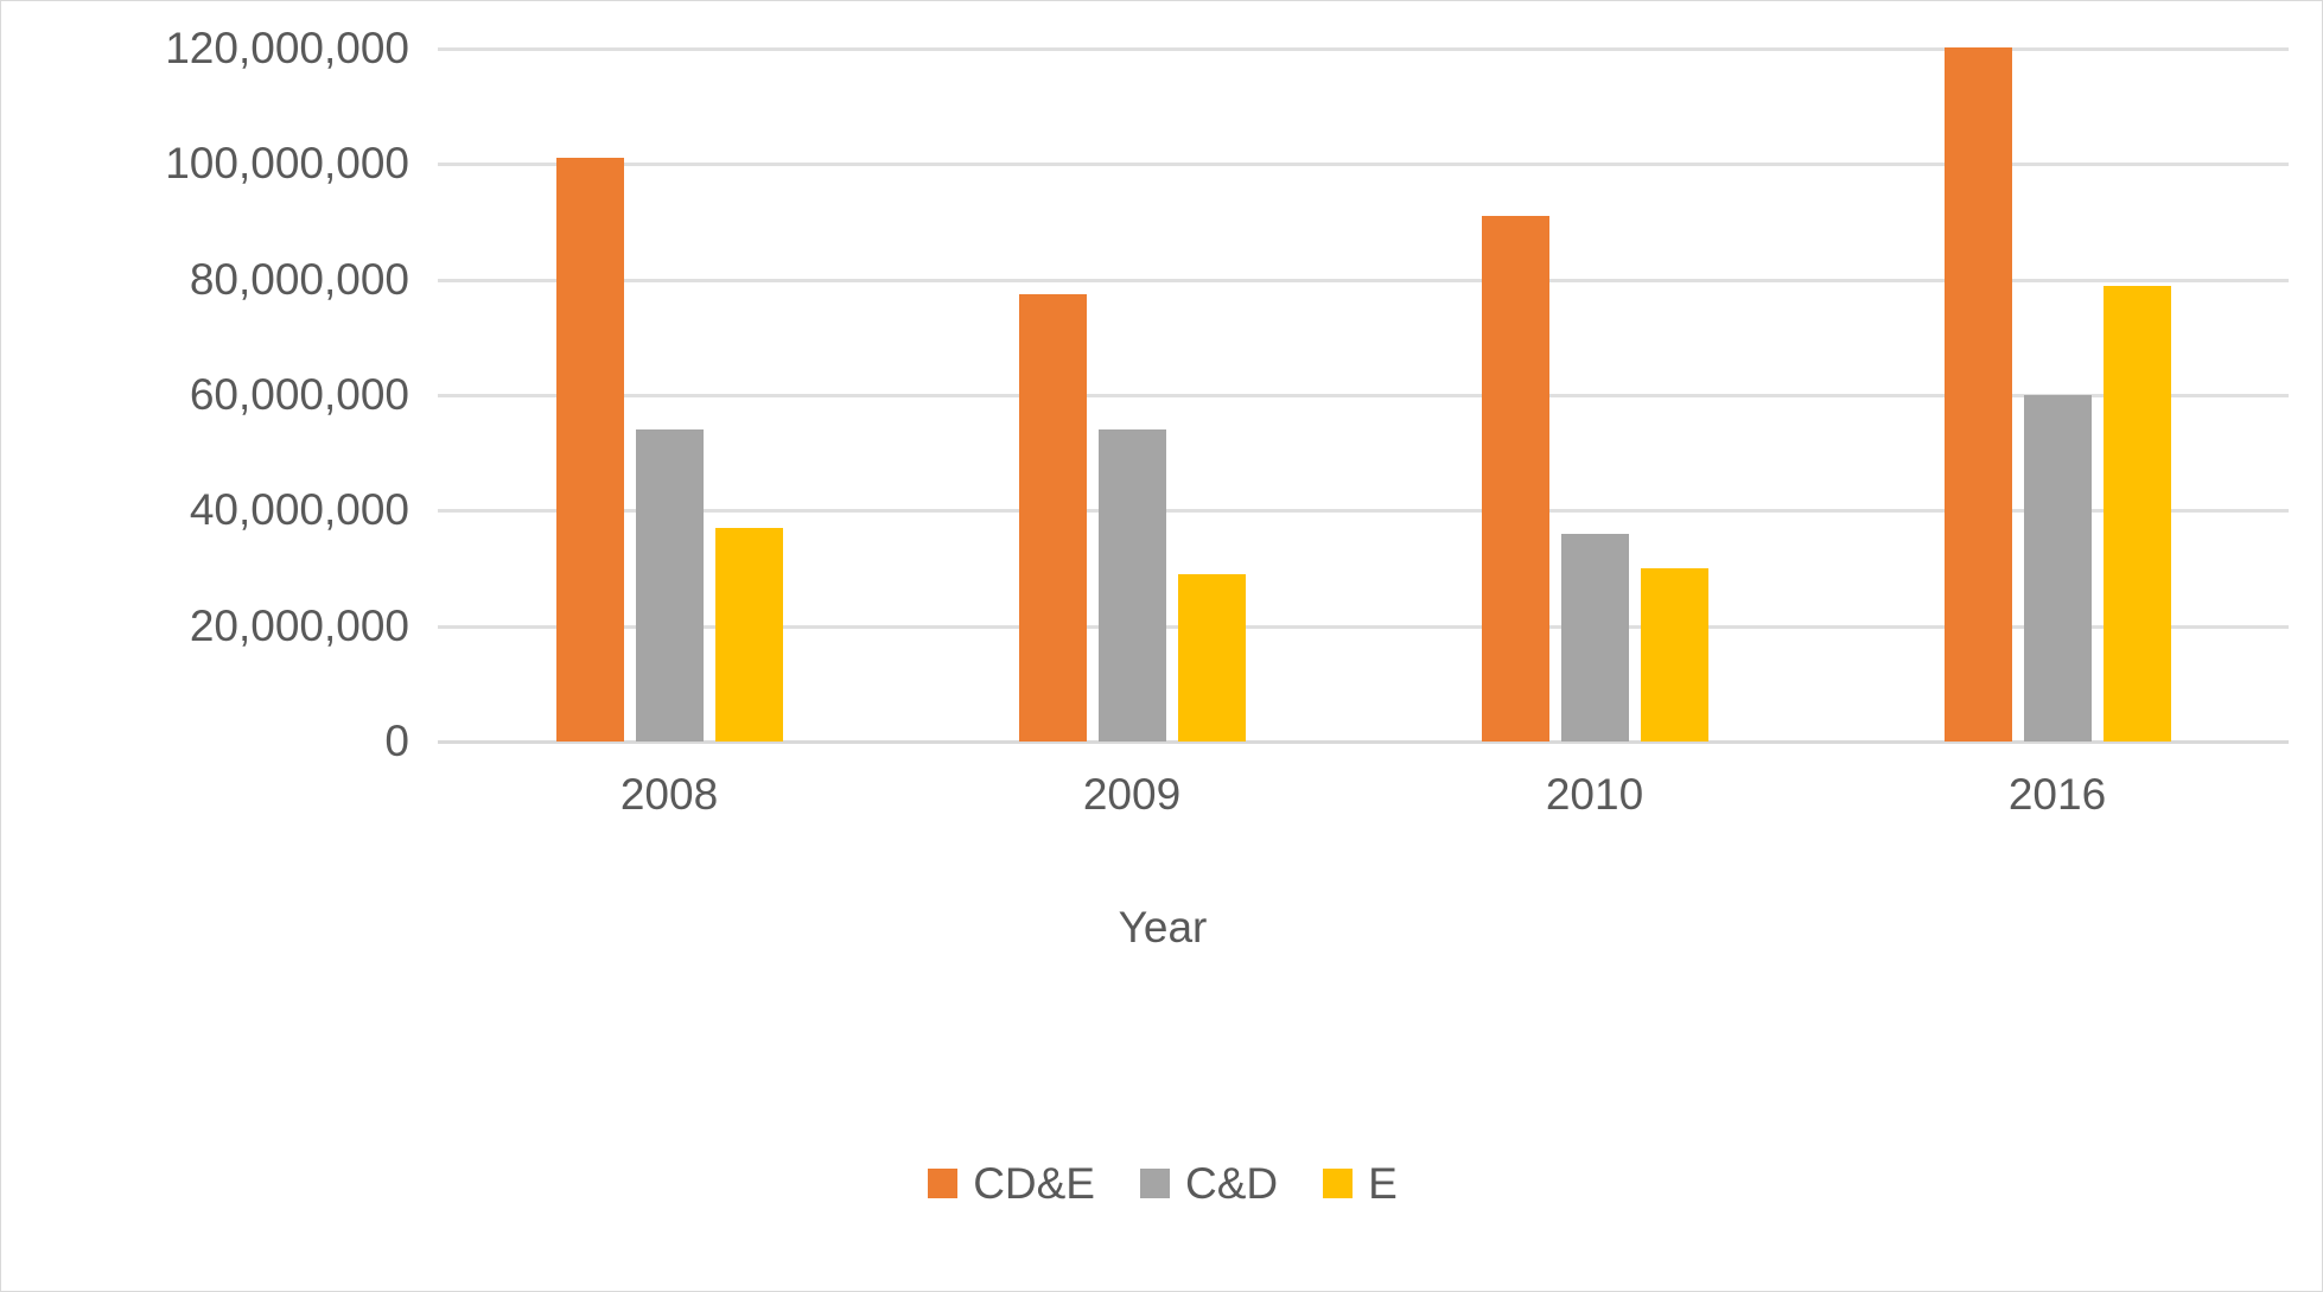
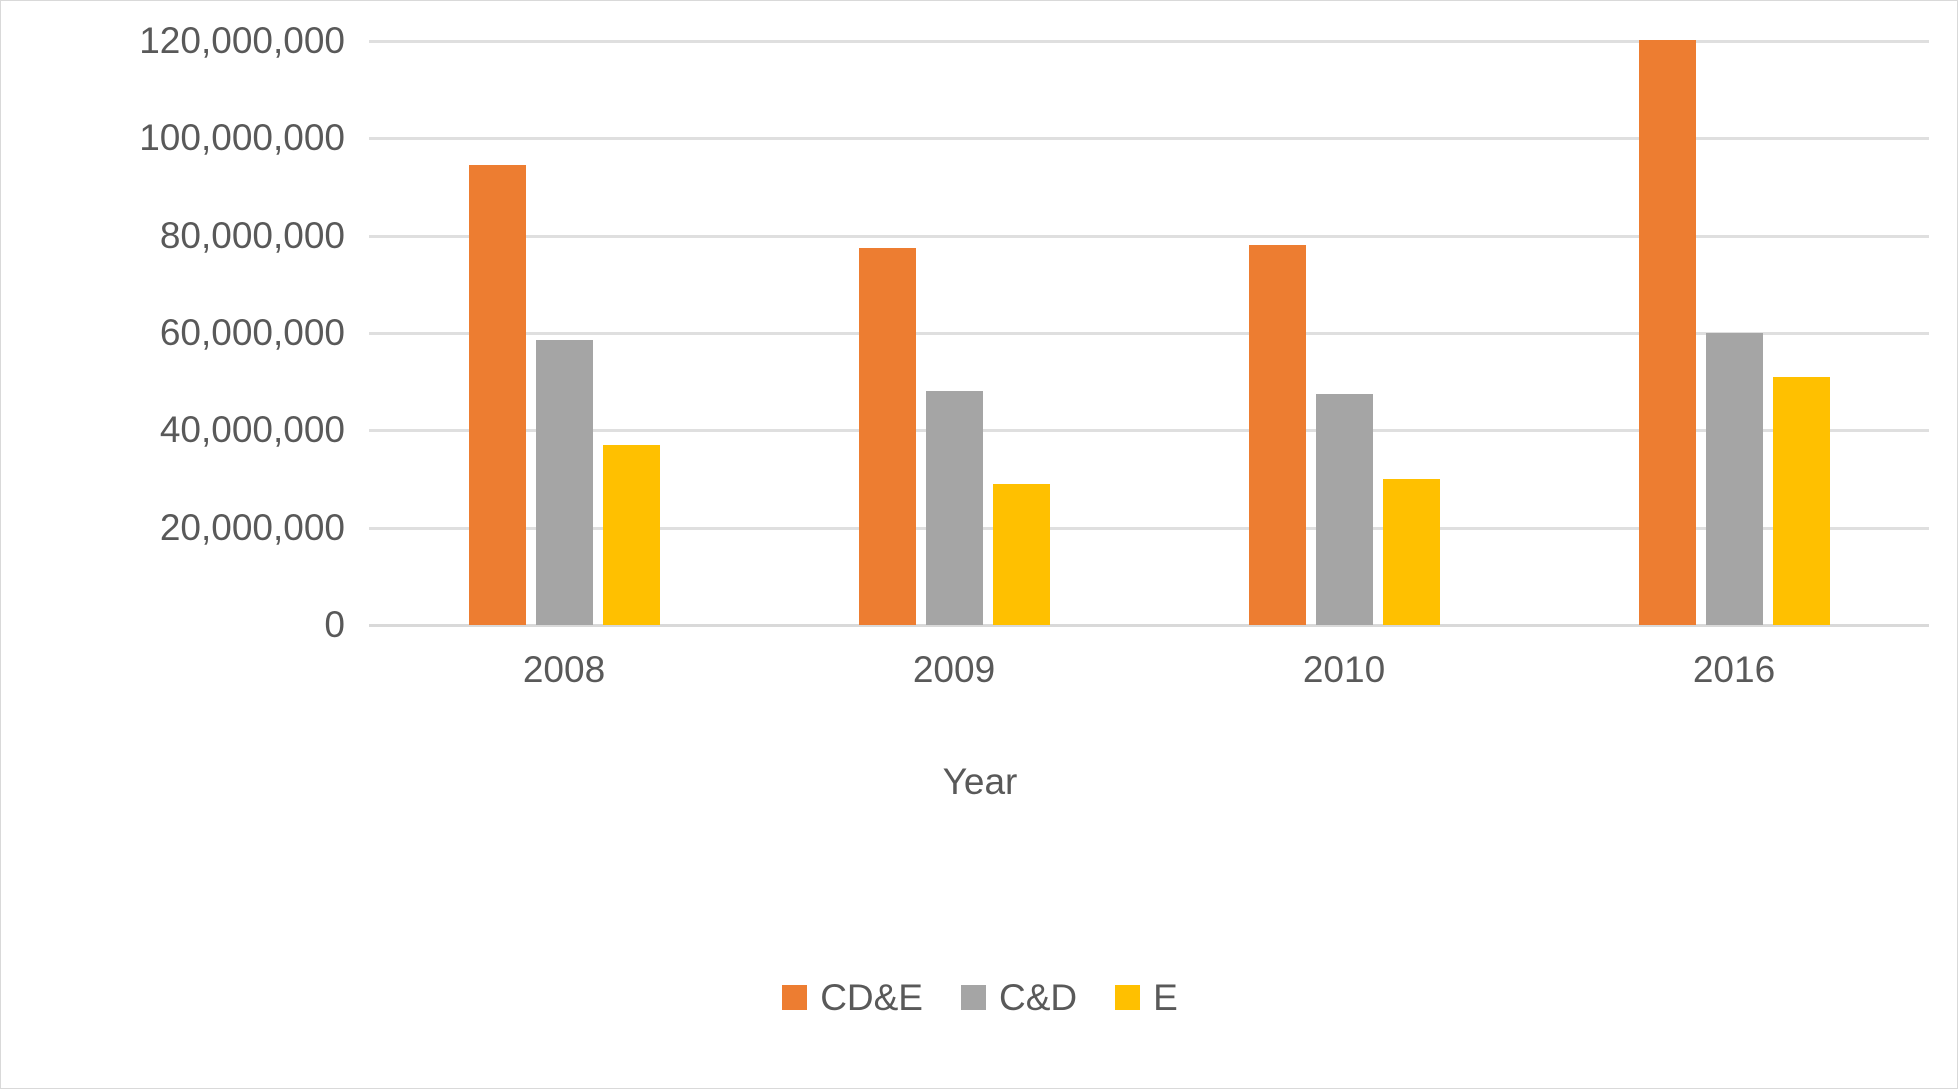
CD&E/2008: 101000000 -> 94000000
C&D/2008: 54000000 -> 58000000
C&D/2009: 54000000 -> 48000000
CD&E/2010: 91000000 -> 78000000
C&D/2010: 36000000 -> 48000000
E/2016: 79000000 -> 51000000
